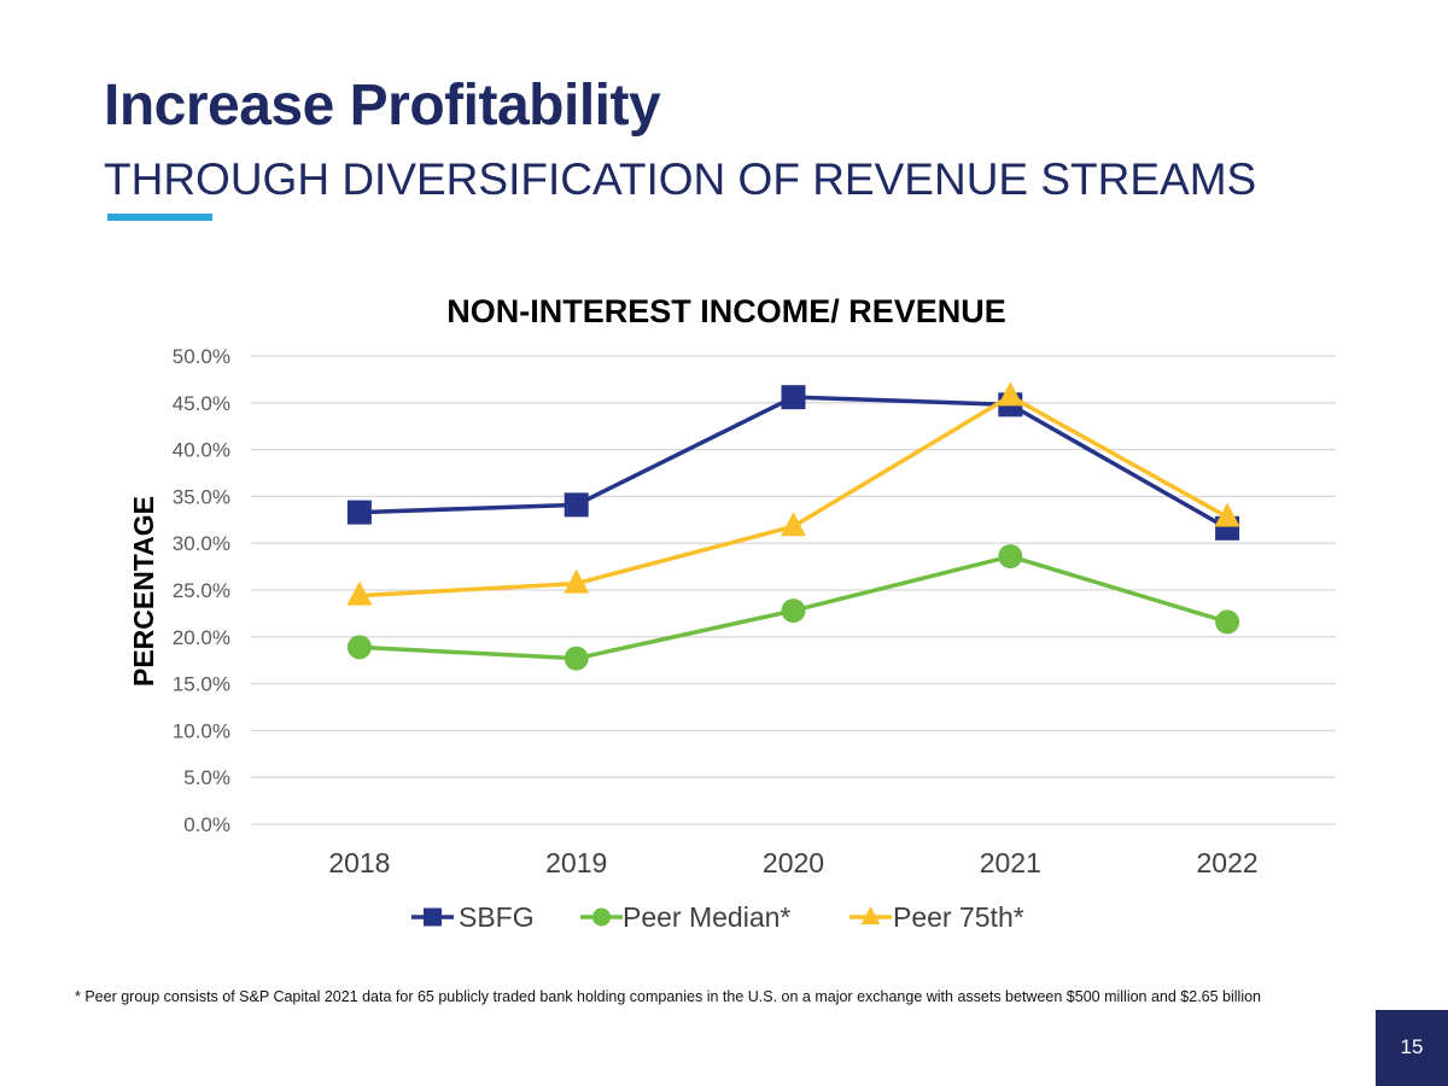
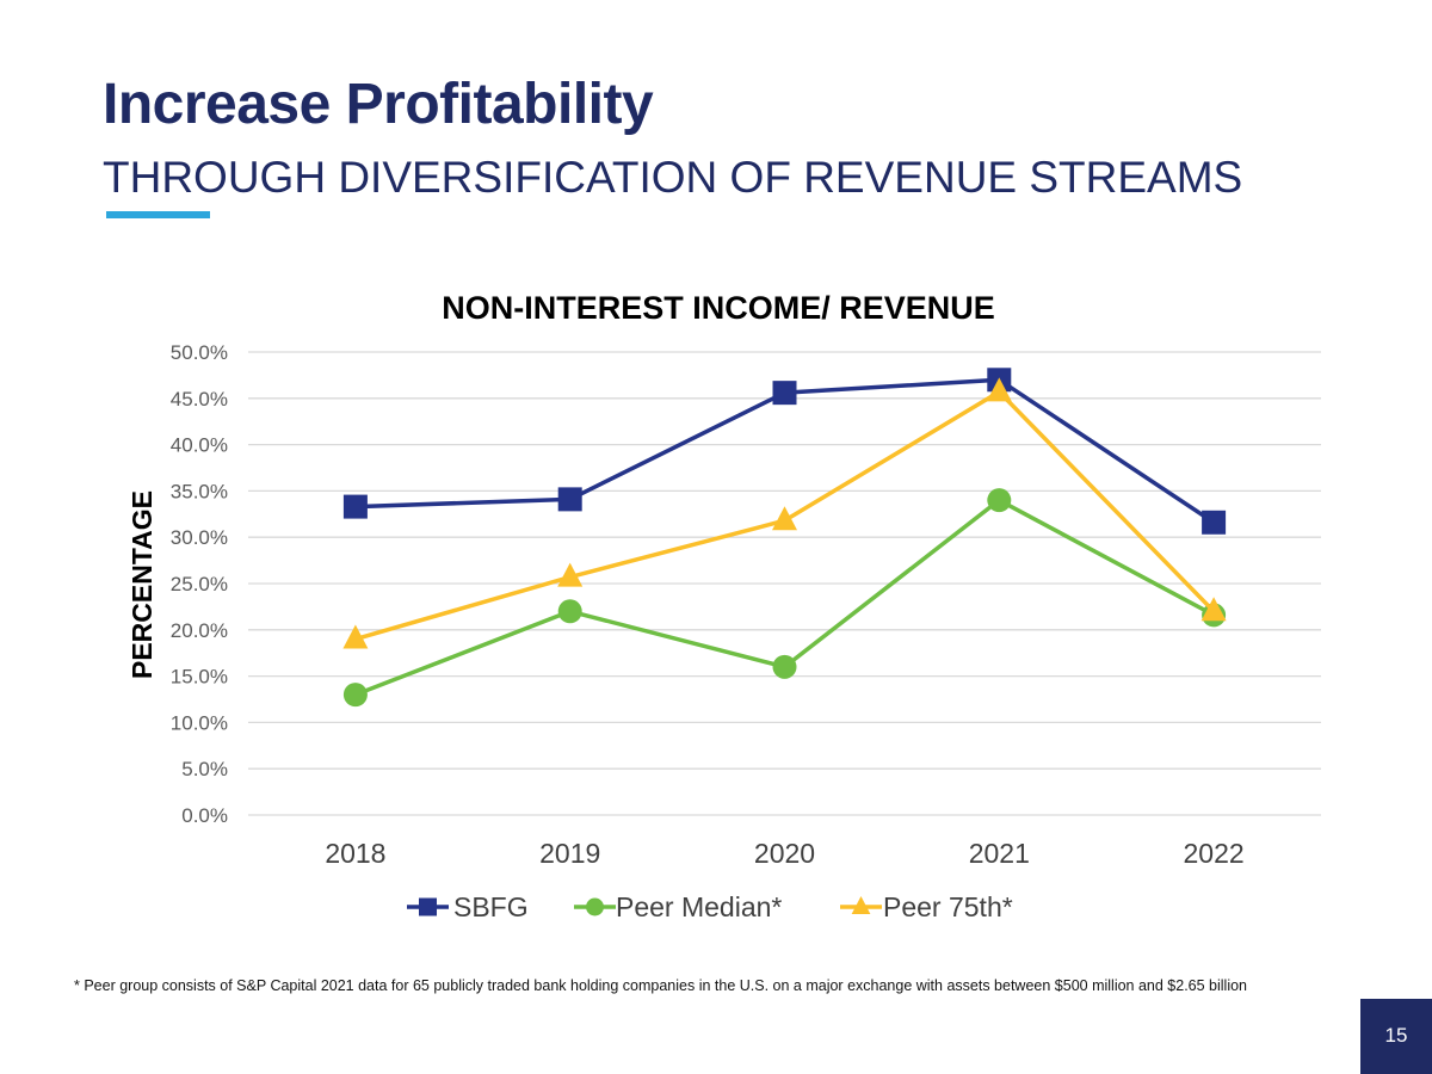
Peer Median*/2018: 19% -> 13%
Peer 75th*/2018: 24% -> 19%
Peer Median*/2019: 18% -> 22%
Peer Median*/2020: 23% -> 16%
SBFG/2021: 45% -> 47%
Peer Median*/2021: 29% -> 34%
Peer 75th*/2022: 33% -> 22%
